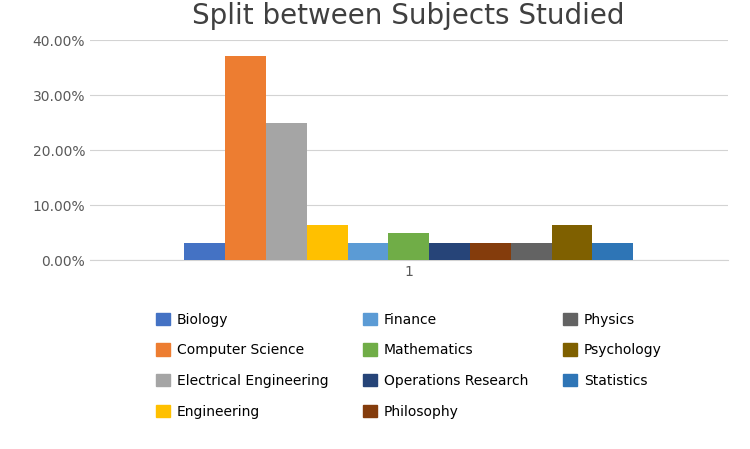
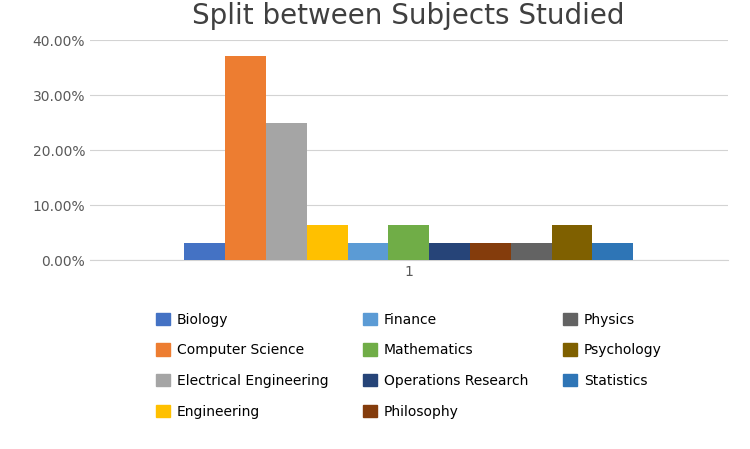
1: 5.0% -> 6.5%
